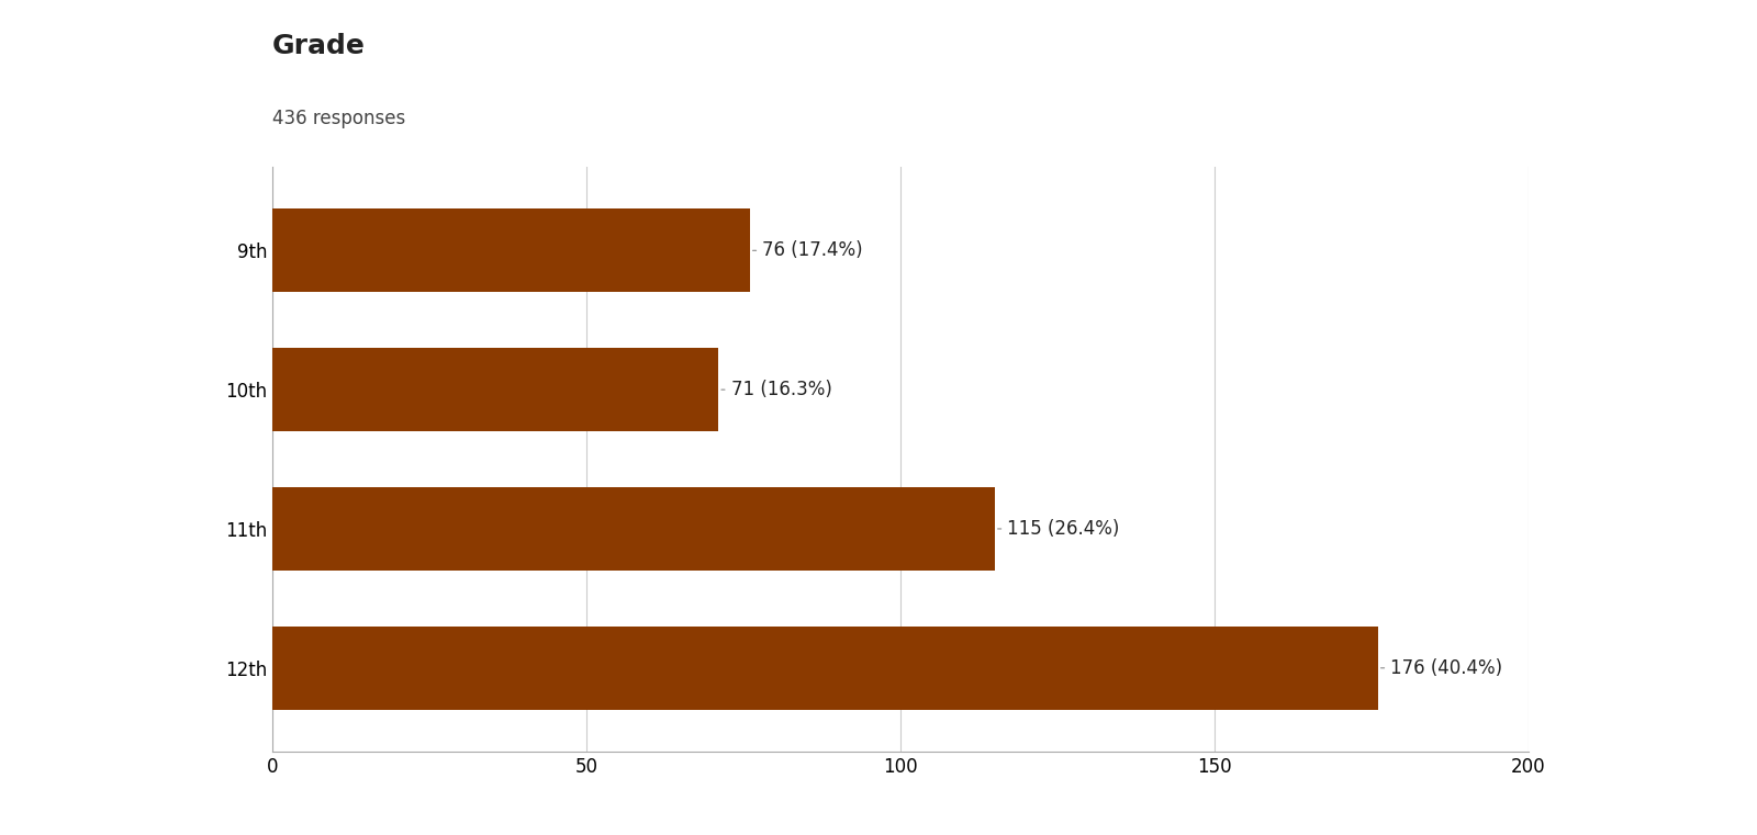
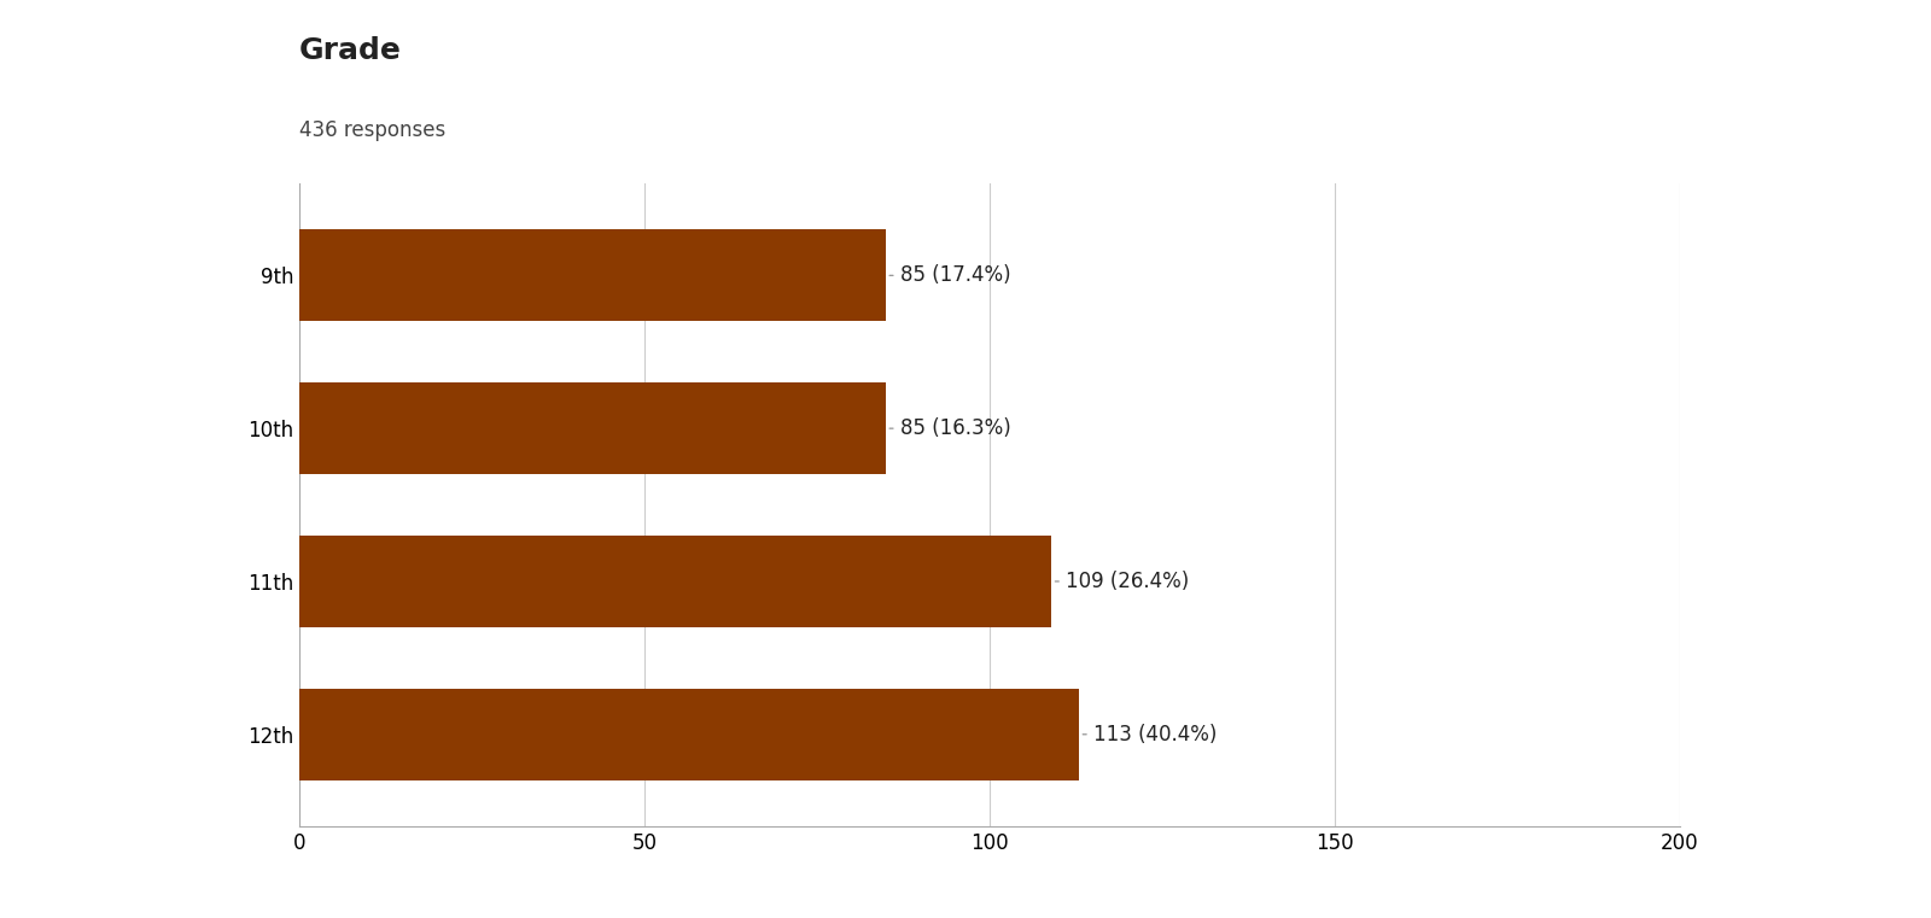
9th: 76 -> 85
10th: 71 -> 85
11th: 115 -> 109
12th: 176 -> 113
